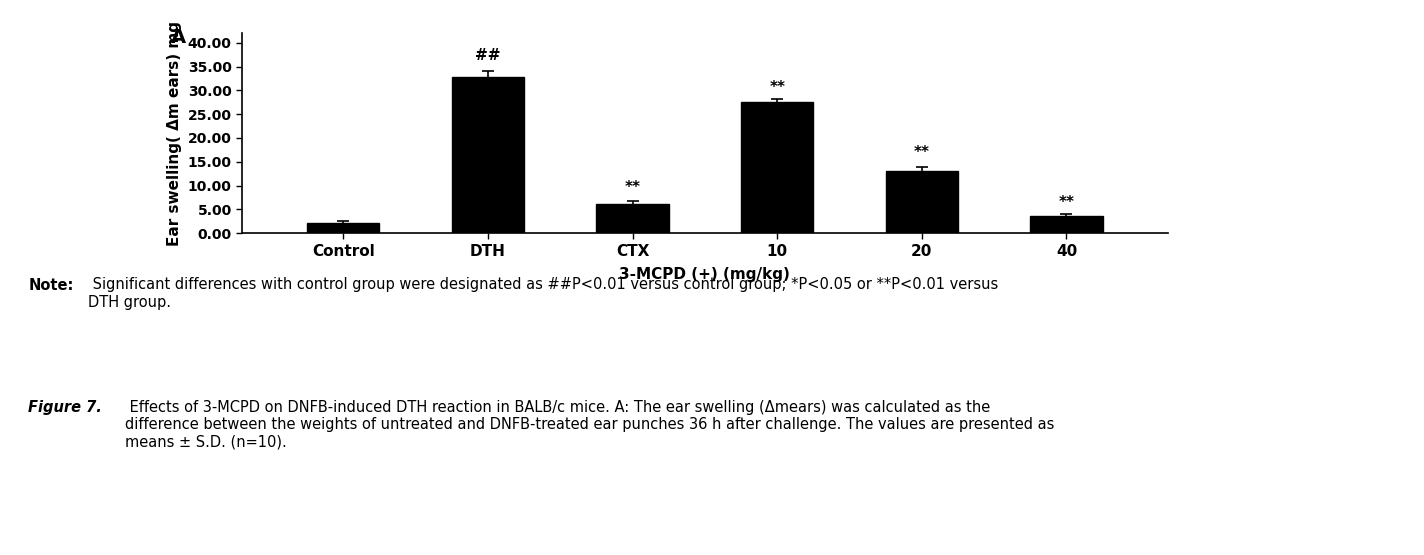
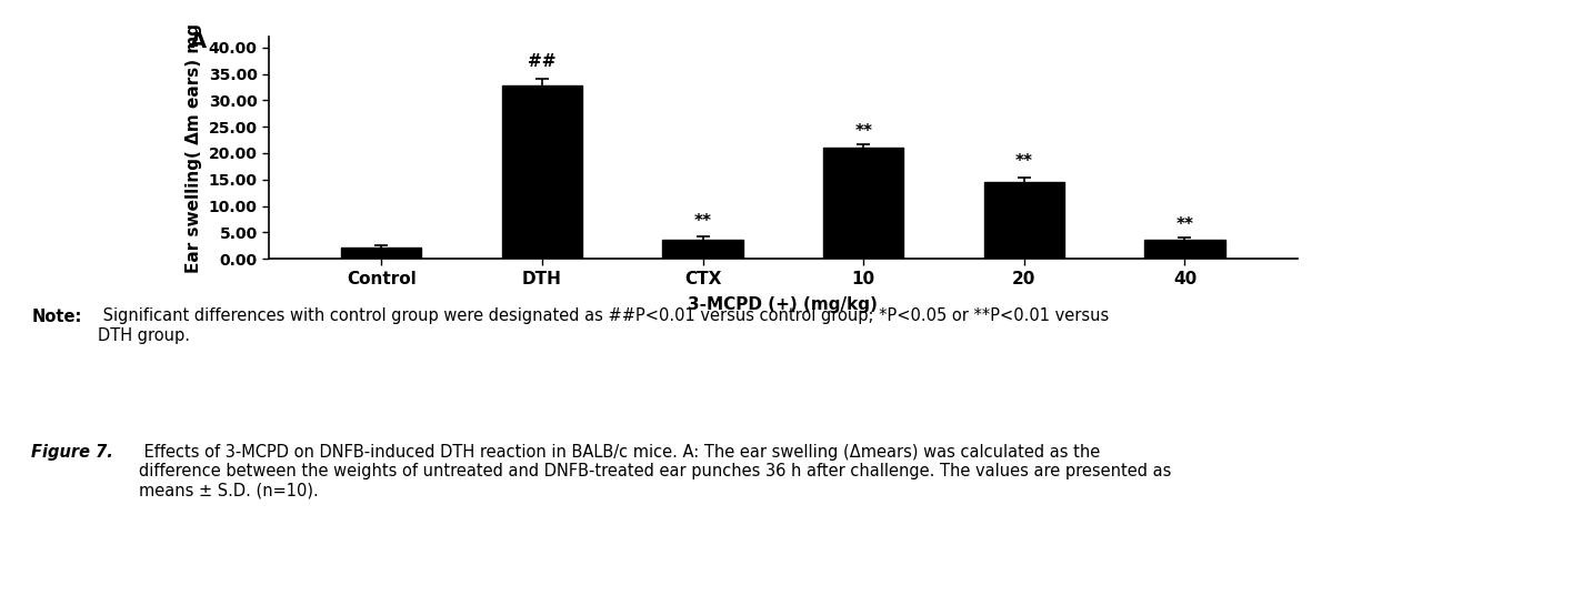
CTX: 6.1 -> 3.5
10: 27.5 -> 21.0
20: 13.0 -> 14.5
